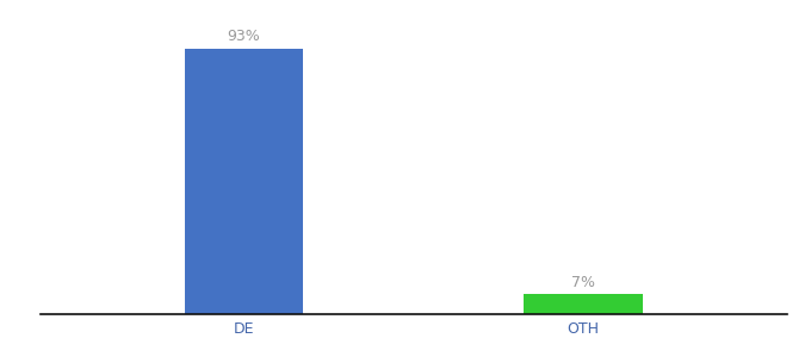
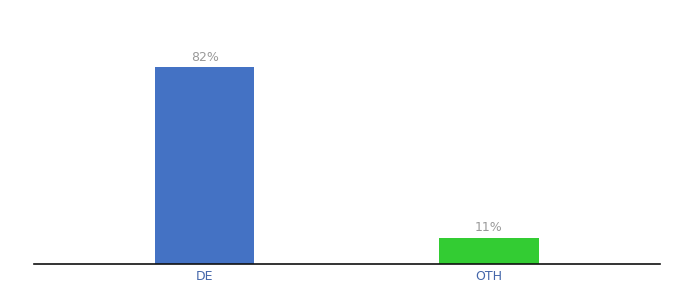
DE: 93% -> 82%
OTH: 7% -> 11%
